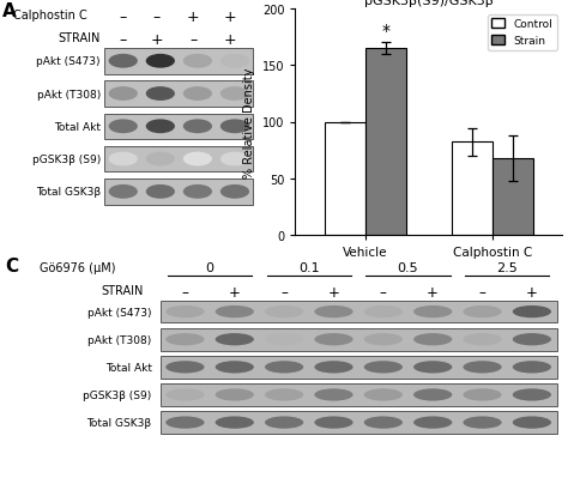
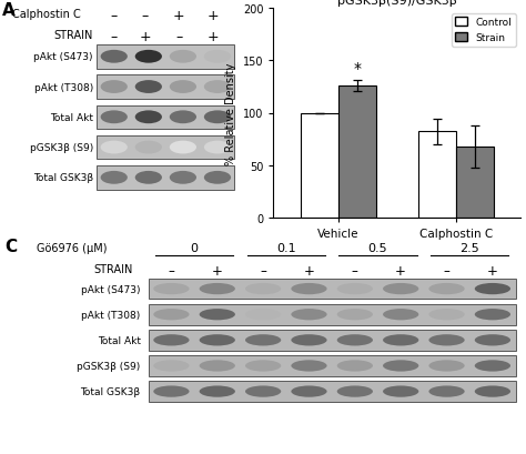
Strain/Vehicle: 165 -> 126
